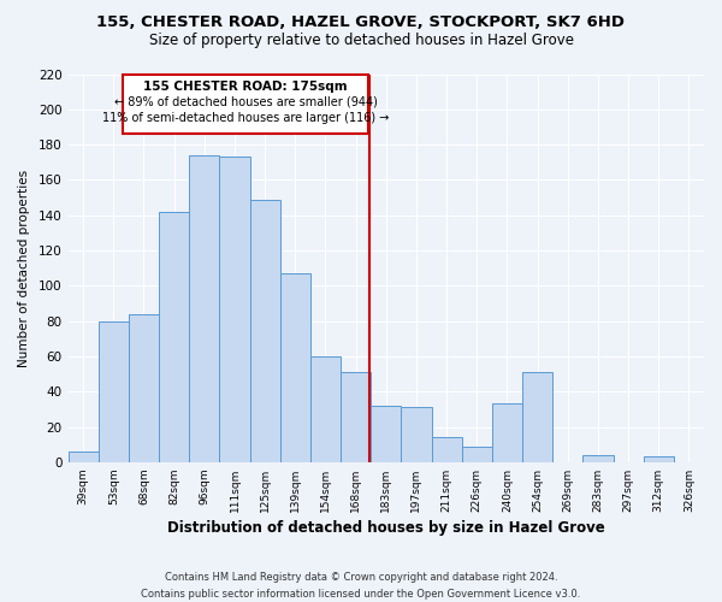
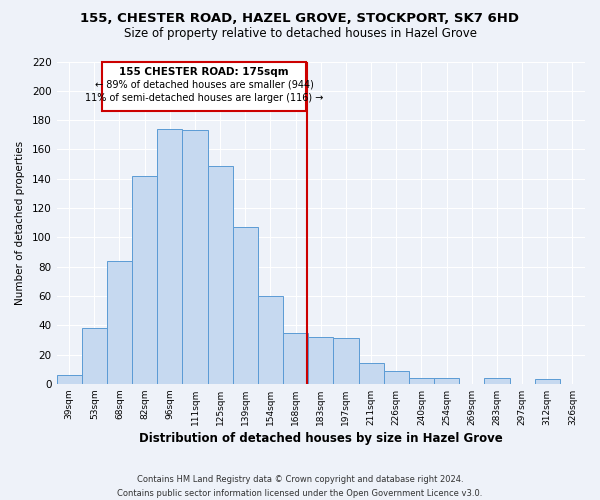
53sqm: 80 -> 38
168sqm: 51 -> 35
240sqm: 33 -> 4
254sqm: 51 -> 4
